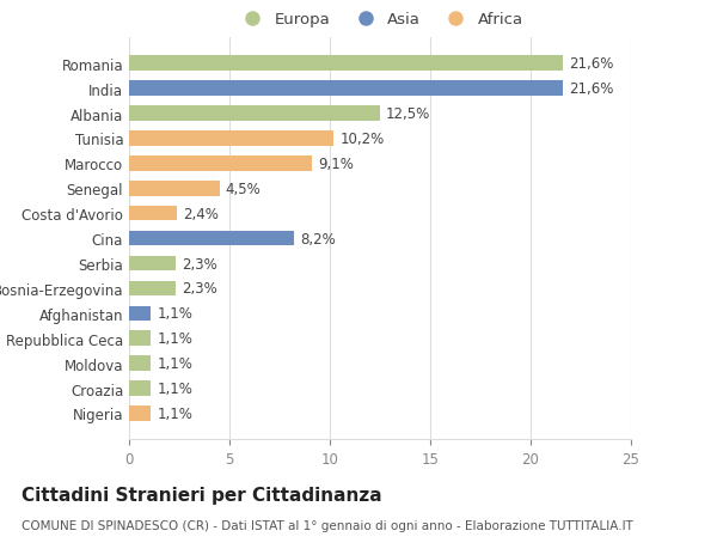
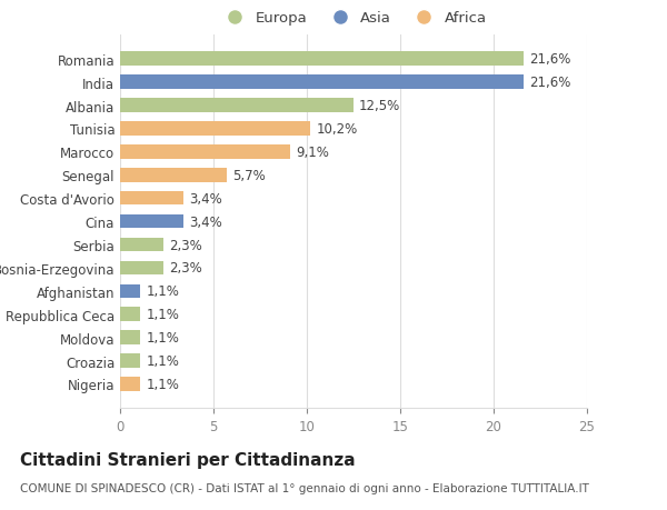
Senegal: 4,5% -> 5,7%
Costa d'Avorio: 2,4% -> 3,4%
Cina: 8,2% -> 3,4%
